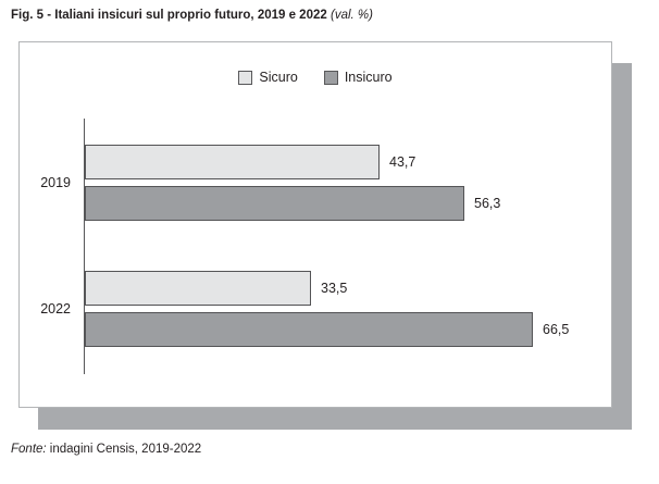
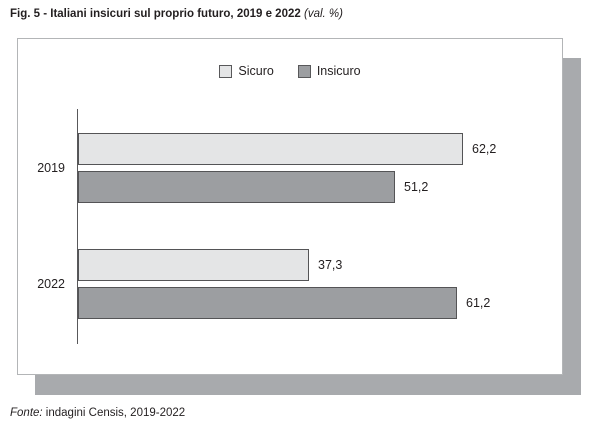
Sicuro/2019: 43,7 -> 62,2
Insicuro/2019: 56,3 -> 51,2
Sicuro/2022: 33,5 -> 37,3
Insicuro/2022: 66,5 -> 61,2
